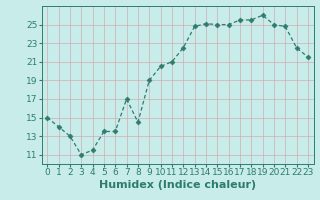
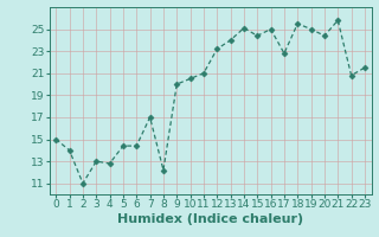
2: 13.0 -> 11.0
3: 11.0 -> 13.0
4: 11.5 -> 12.8
5: 13.5 -> 14.4
6: 13.5 -> 14.4
8: 14.5 -> 12.2
9: 19.0 -> 20.0
12: 22.5 -> 23.2
13: 24.8 -> 24.0
15: 25.0 -> 24.4
17: 25.5 -> 22.8
19: 26.0 -> 25.0
20: 25.0 -> 24.4
21: 24.8 -> 25.8
22: 22.5 -> 20.8
